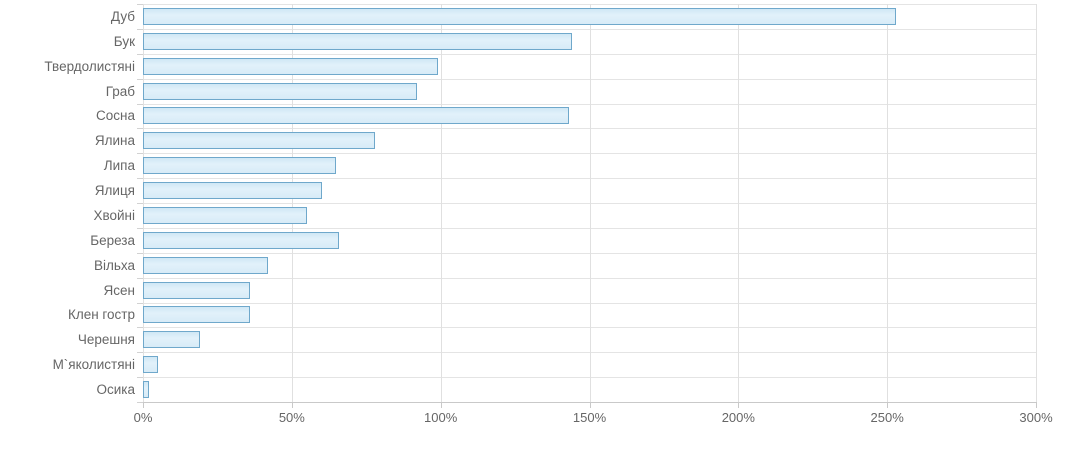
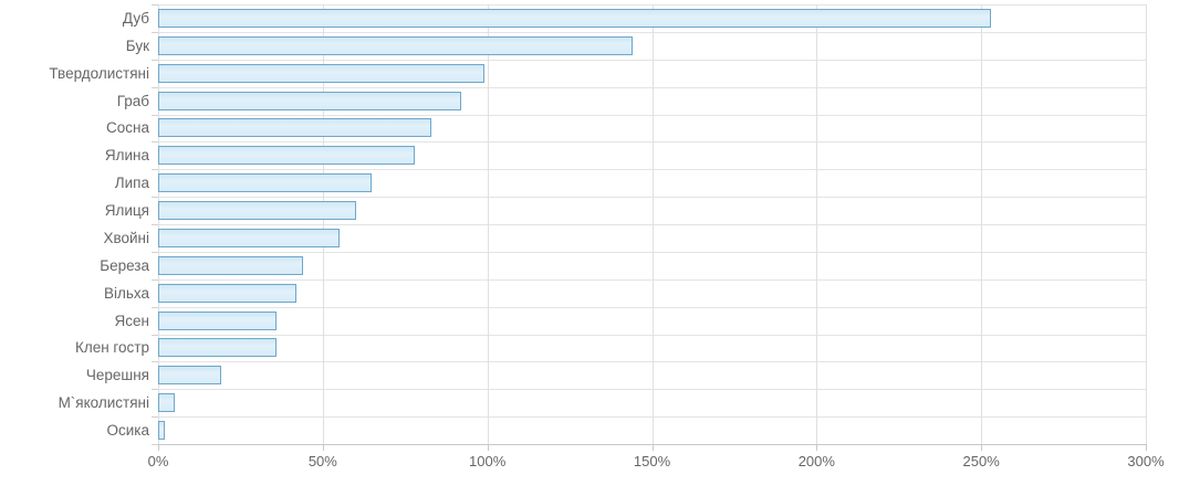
Сосна: 143% -> 83%
Береза: 66% -> 44%
